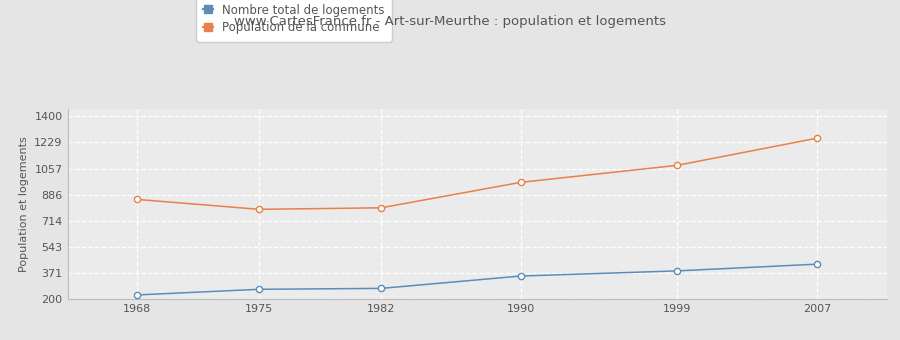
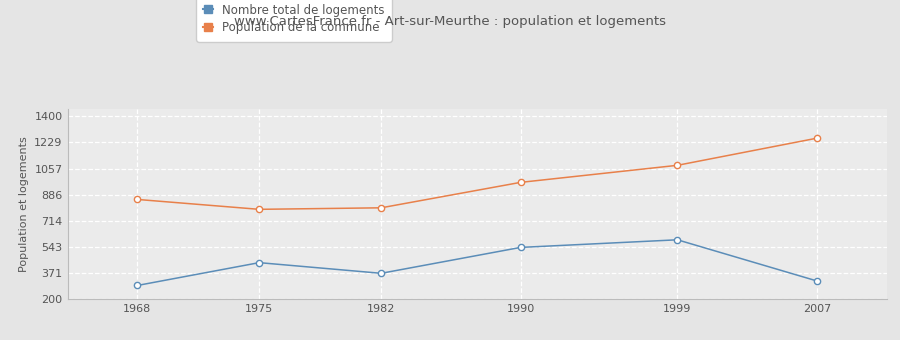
Nombre total de logements/1968: 230 -> 290
Nombre total de logements/1975: 260 -> 440
Nombre total de logements/1982: 270 -> 370
Nombre total de logements/1990: 350 -> 540
Nombre total de logements/1999: 390 -> 590
Nombre total de logements/2007: 430 -> 320
